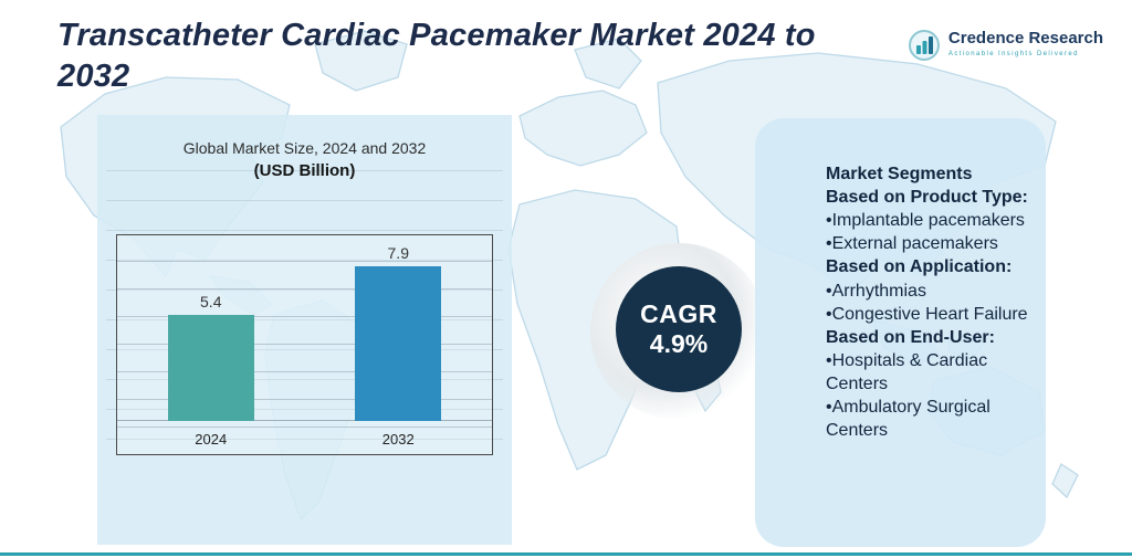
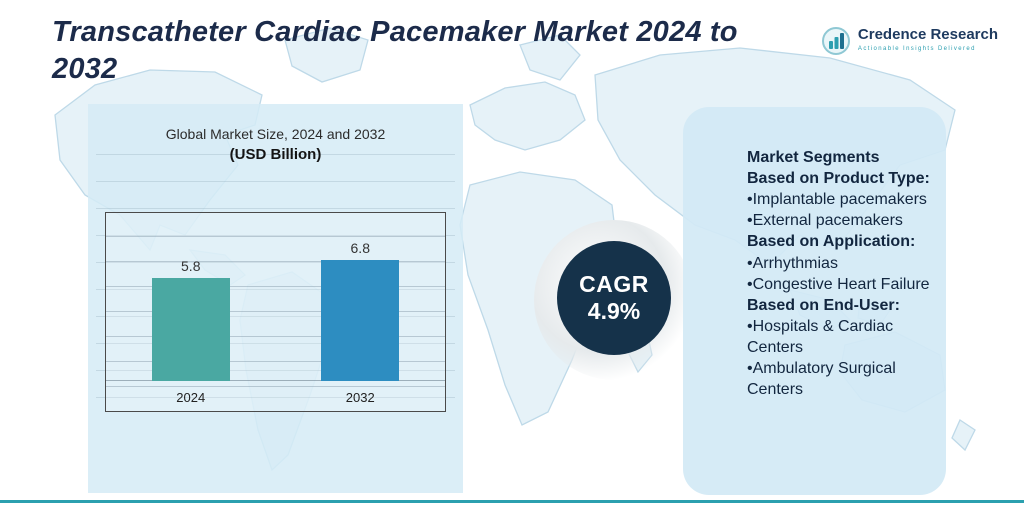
2024: 5.4 -> 5.8
2032: 7.9 -> 6.8
